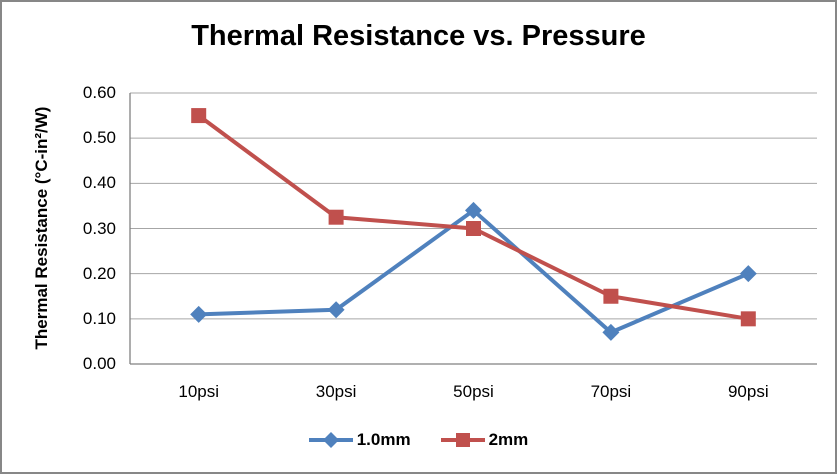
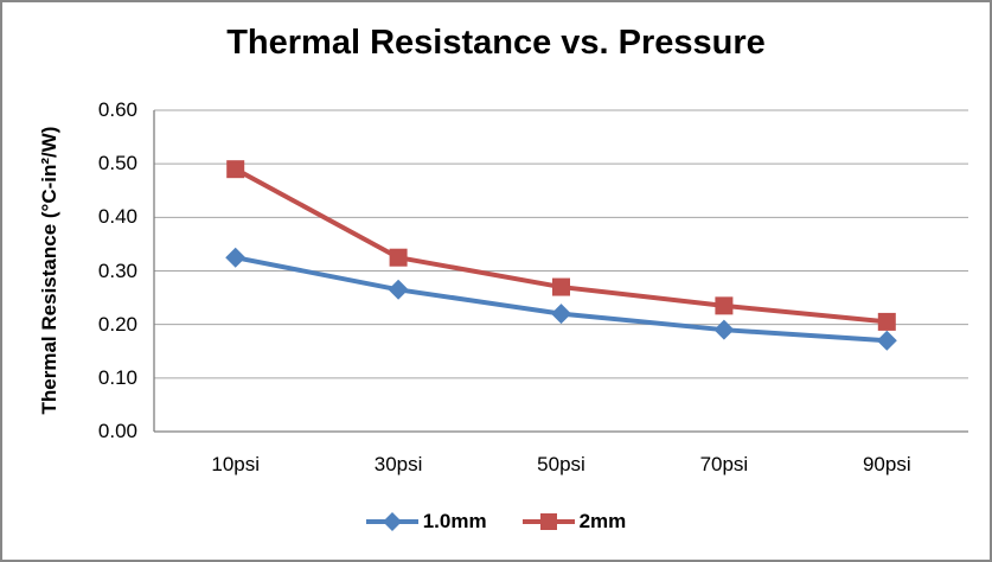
1.0mm/10psi: 0.11 -> 0.33
2mm/10psi: 0.55 -> 0.49
1.0mm/30psi: 0.12 -> 0.27
1.0mm/50psi: 0.34 -> 0.22
2mm/50psi: 0.30 -> 0.27
1.0mm/70psi: 0.07 -> 0.19
2mm/70psi: 0.15 -> 0.23
1.0mm/90psi: 0.20 -> 0.17
2mm/90psi: 0.10 -> 0.20
